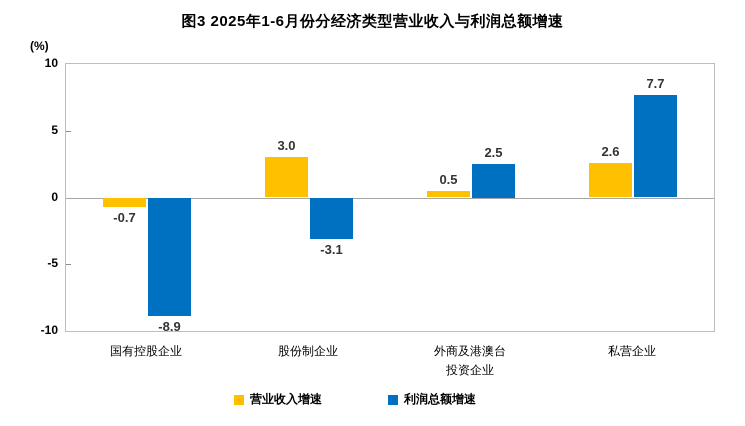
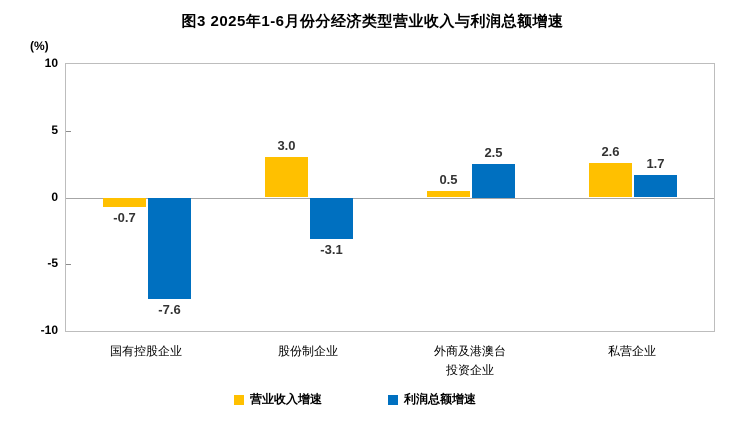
利润总额增速/国有控股企业: -8.9 -> -7.6
利润总额增速/私营企业: 7.7 -> 1.7
